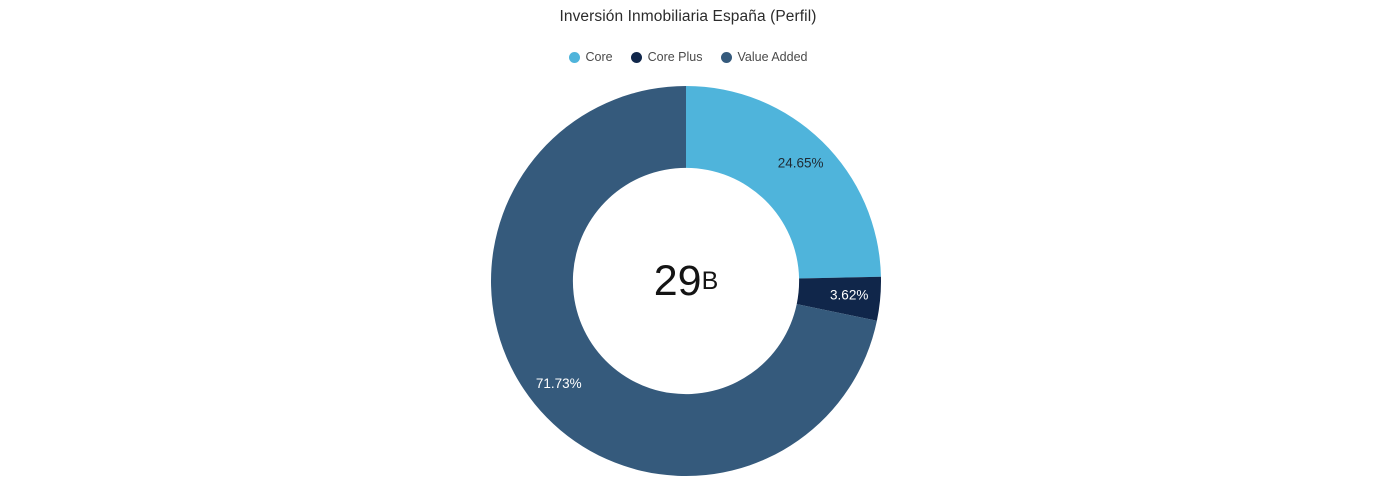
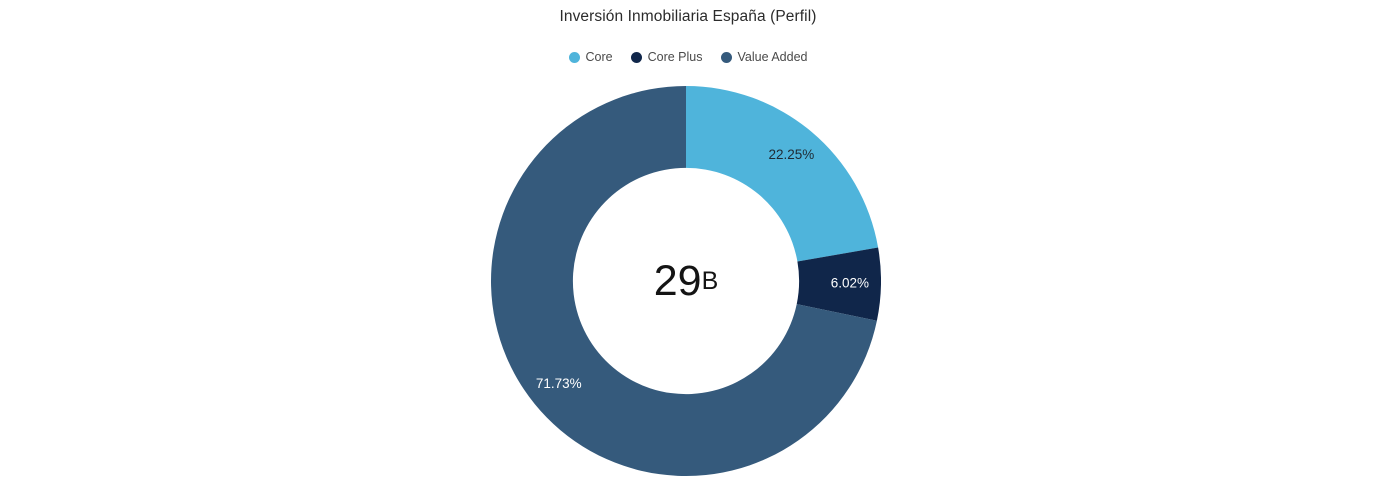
Core: 24.65% -> 22.25%
Core Plus: 3.62% -> 6.02%
